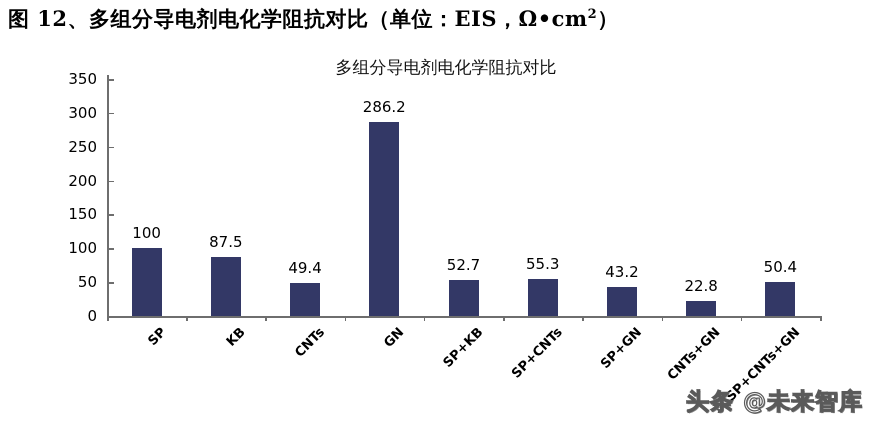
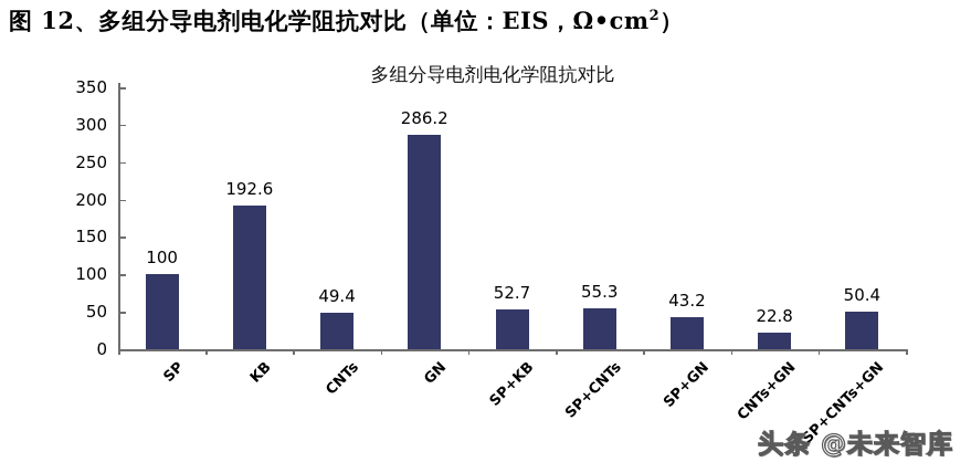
KB: 87.5 -> 192.6
